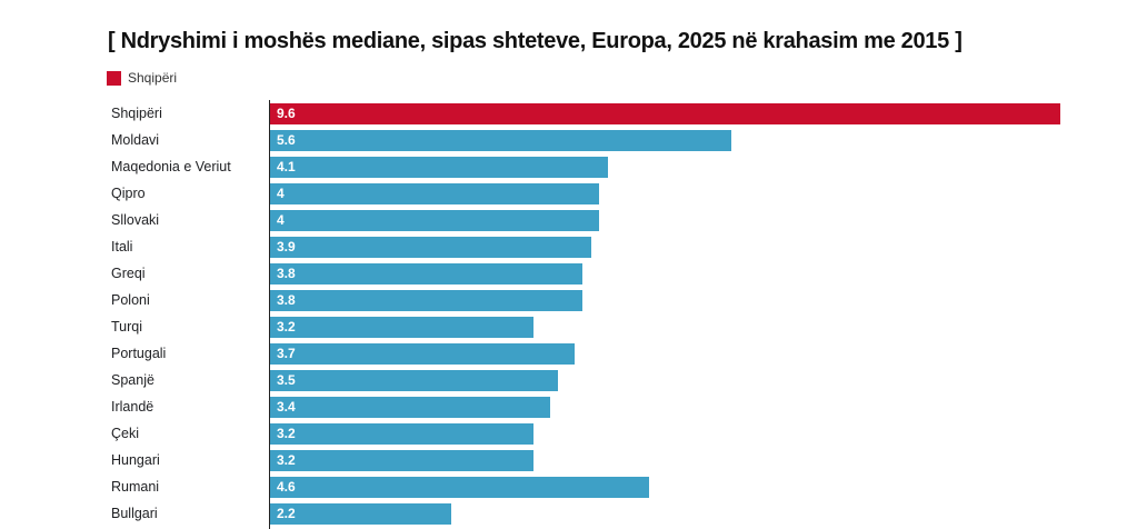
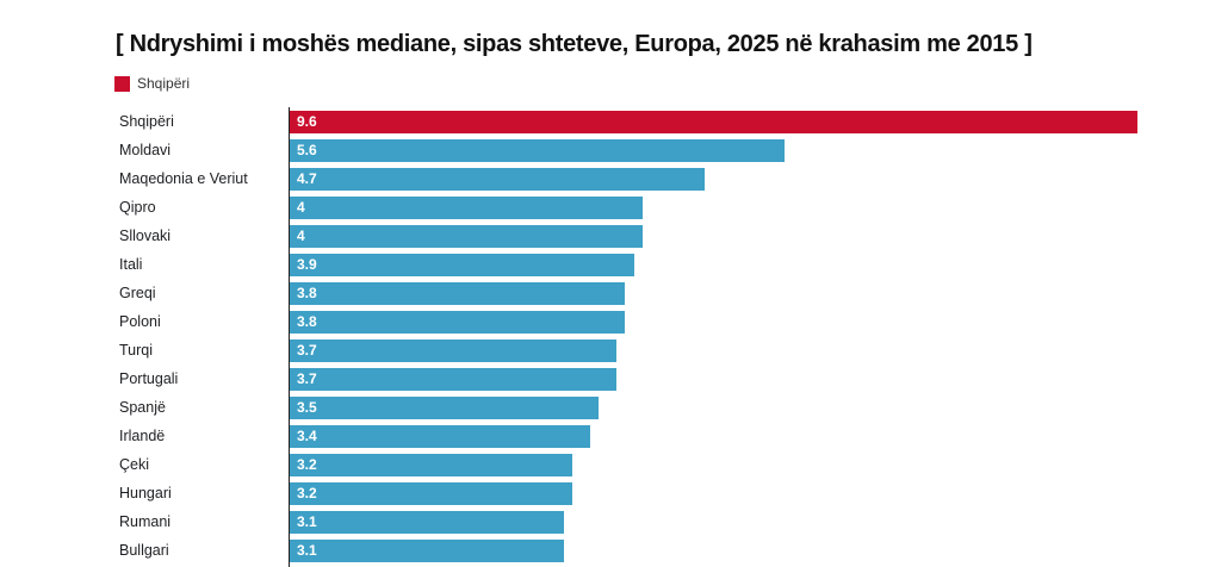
Maqedonia e Veriut: 4.1 -> 4.7
Turqi: 3.2 -> 3.7
Rumani: 4.6 -> 3.1
Bullgari: 2.2 -> 3.1
